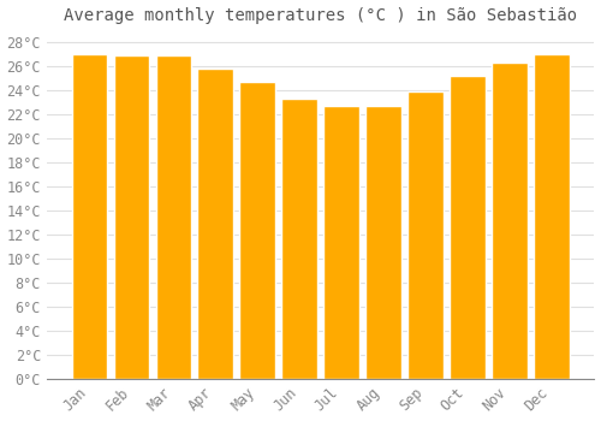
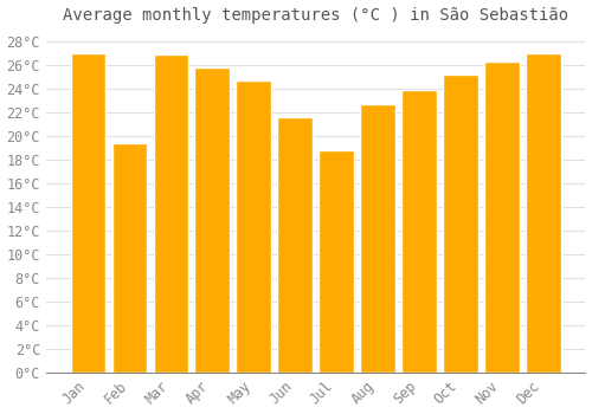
Feb: 26.9°C -> 19.4°C
Jun: 23.3°C -> 21.6°C
Jul: 22.7°C -> 18.8°C
